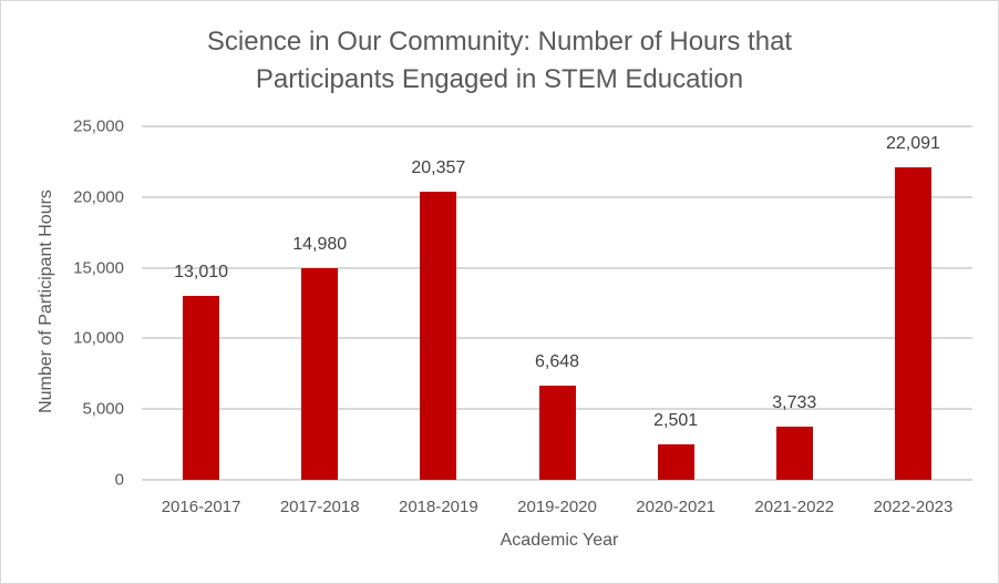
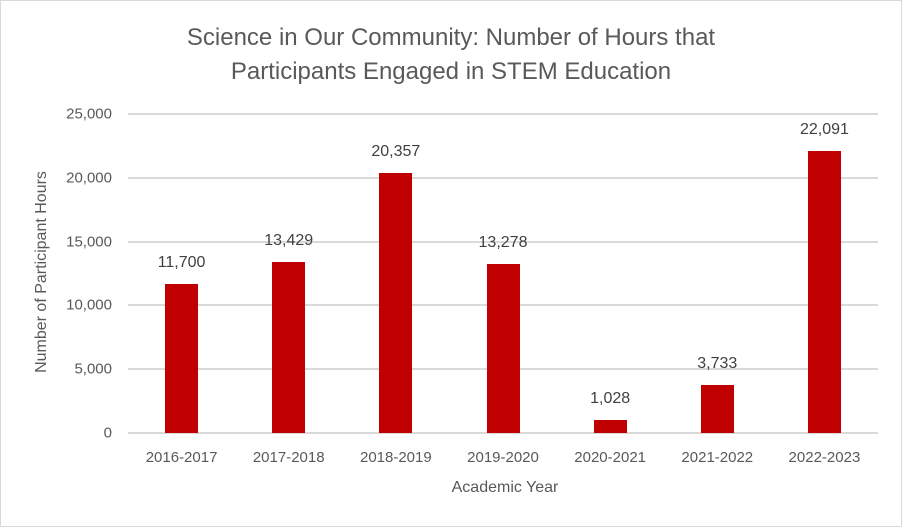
2016-2017: 13,010 -> 11,700
2017-2018: 14,980 -> 13,429
2019-2020: 6,648 -> 13,278
2020-2021: 2,501 -> 1,028
